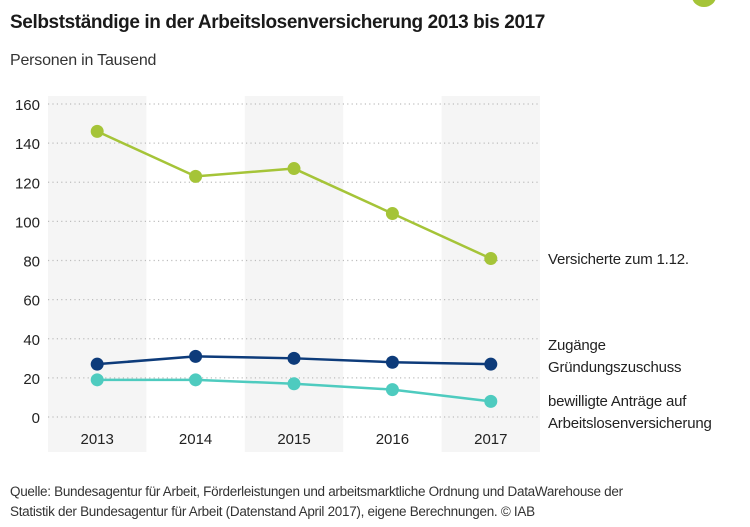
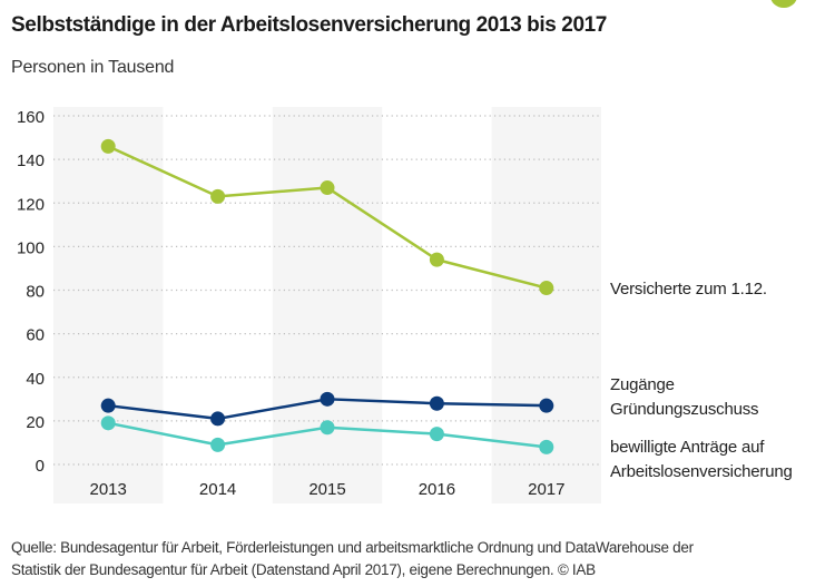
Zugänge Gründungszuschuss/2014: 31 -> 21
bewilligte Anträge auf Arbeitslosenversicherung/2014: 19 -> 9
Versicherte zum 1.12./2016: 104 -> 94
